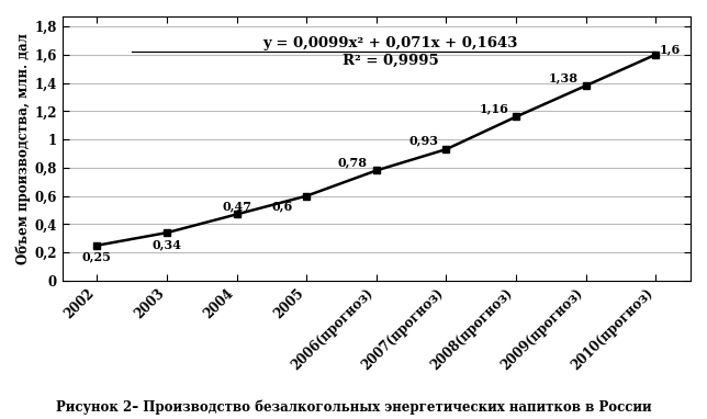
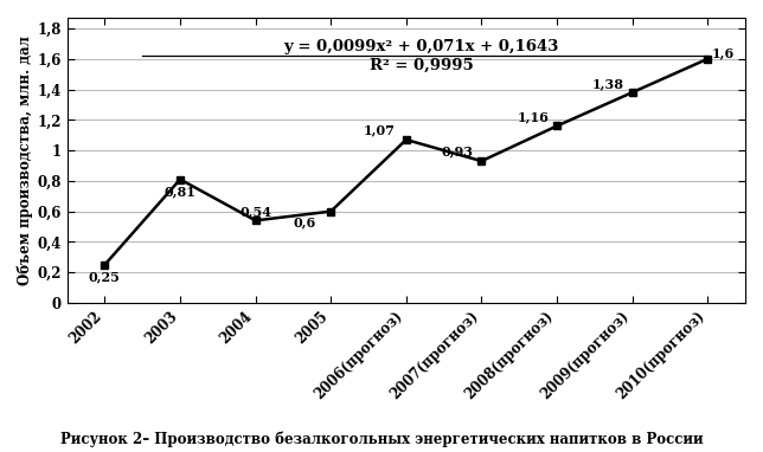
2003: 0,34 -> 0,81
2004: 0,47 -> 0,54
2006(прогноз): 0,78 -> 1,07
